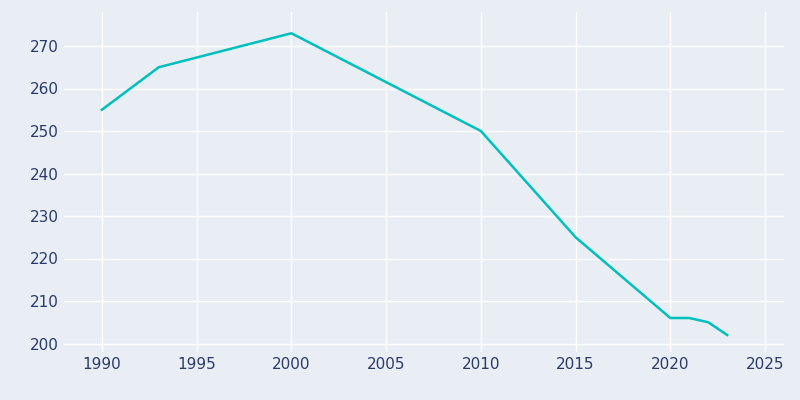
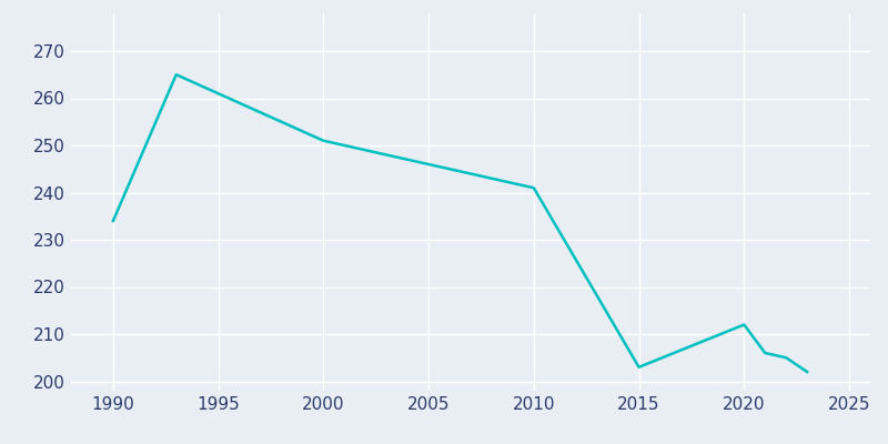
1990: 255 -> 234
2000: 273 -> 251
2010: 250 -> 241
2015: 225 -> 203
2020: 206 -> 212
